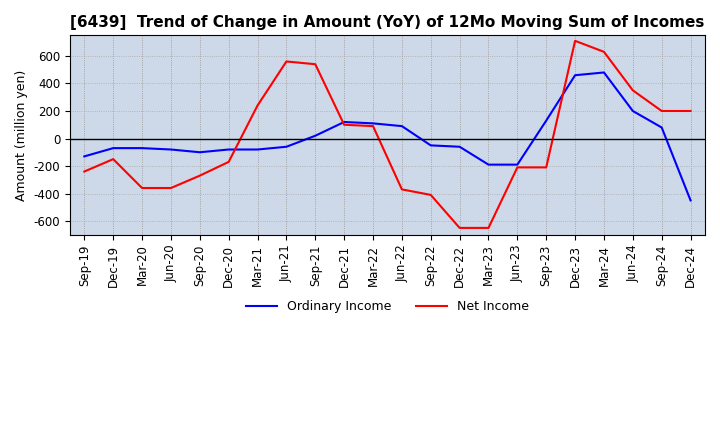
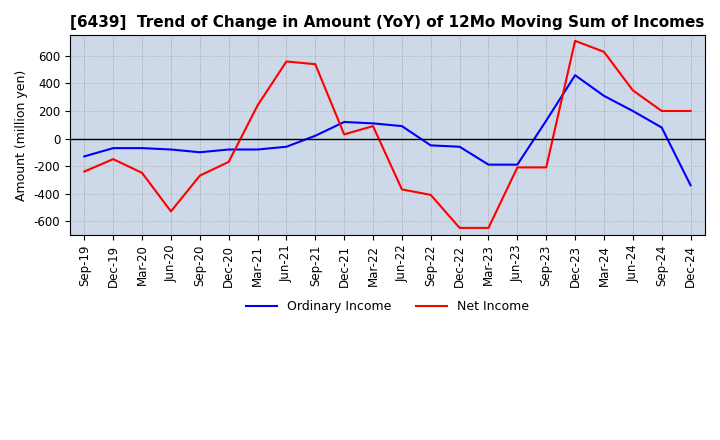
Net Income/Mar-20: -360 -> -250
Net Income/Jun-20: -360 -> -530
Net Income/Dec-21: 100 -> 30
Ordinary Income/Mar-24: 480 -> 310
Ordinary Income/Dec-24: -450 -> -340
